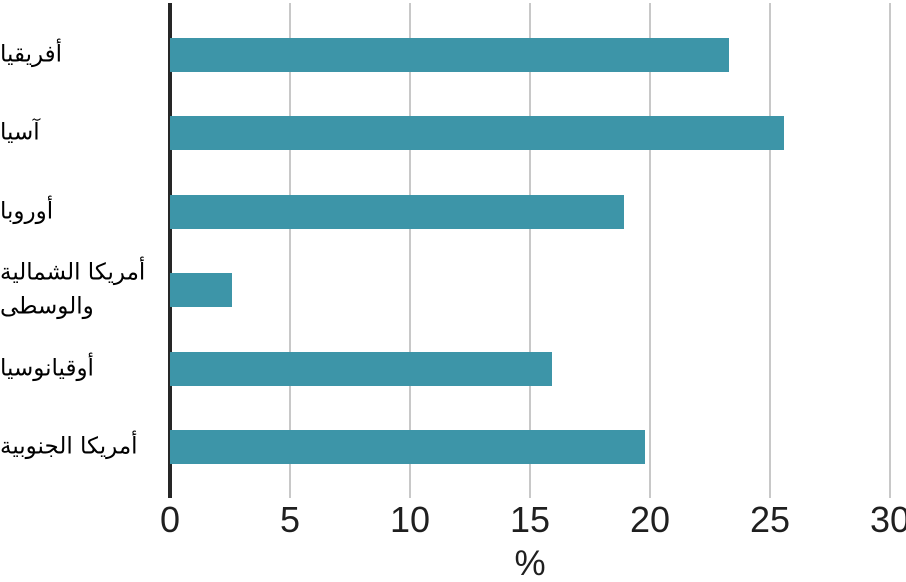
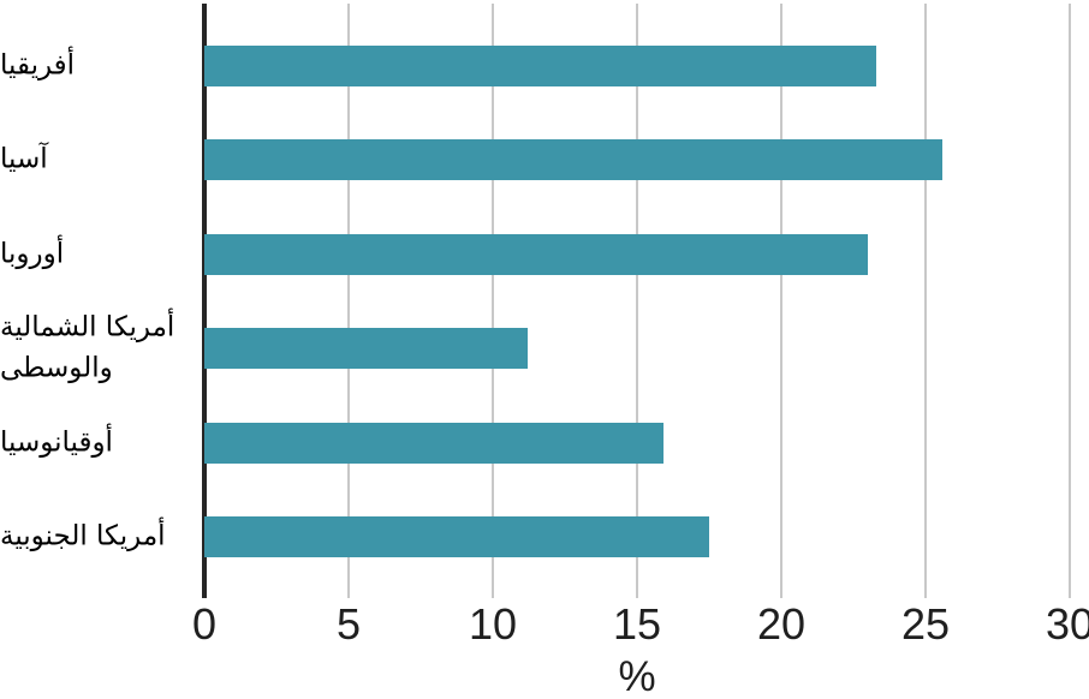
أوروبا: 18.9 -> 23.0
أمريكا الشمالية والوسطى: 2.6 -> 11.2
أمريكا الجنوبية: 19.8 -> 17.5
